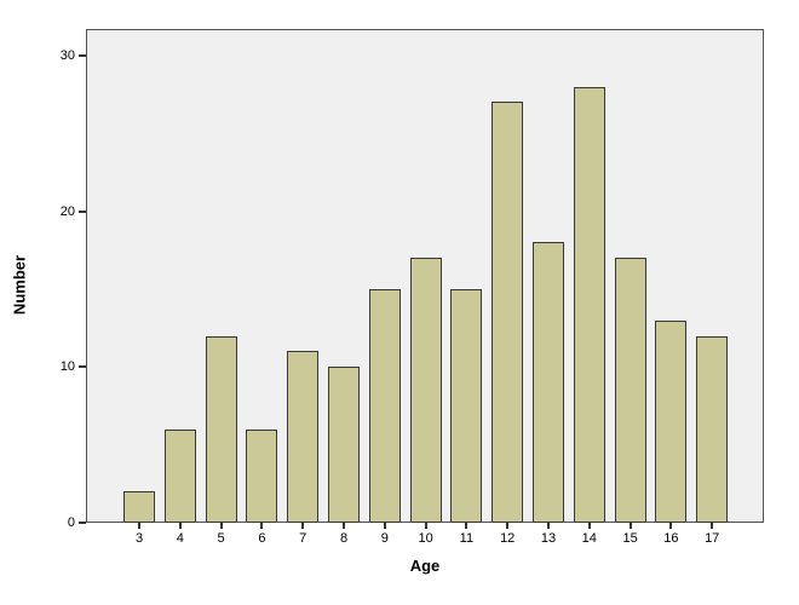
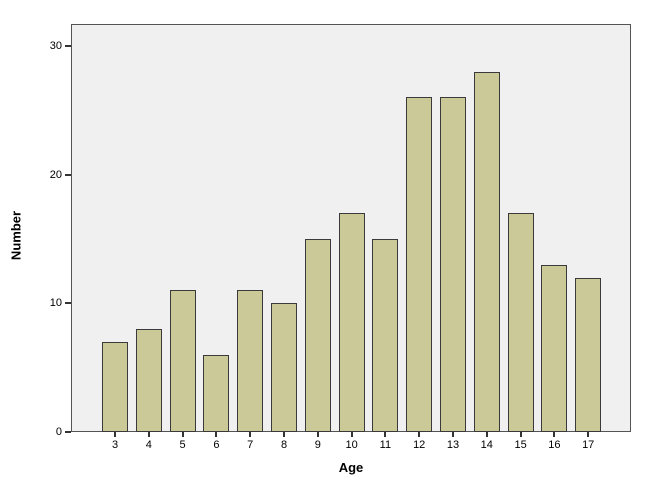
3: 2 -> 7
4: 6 -> 8
5: 12 -> 11
12: 27 -> 26
13: 18 -> 26
